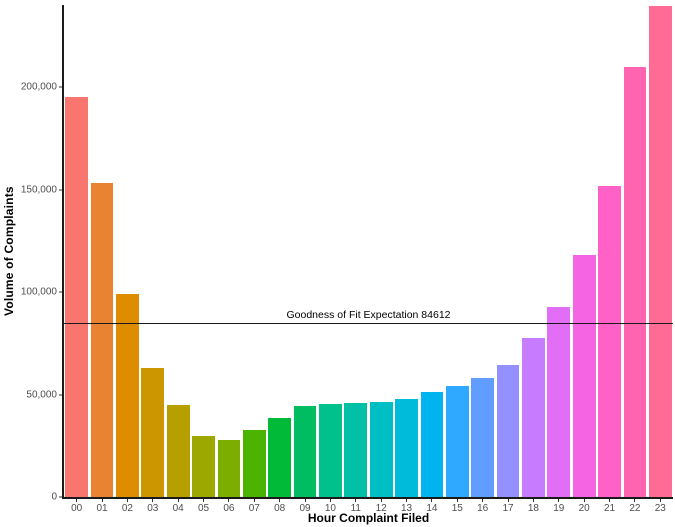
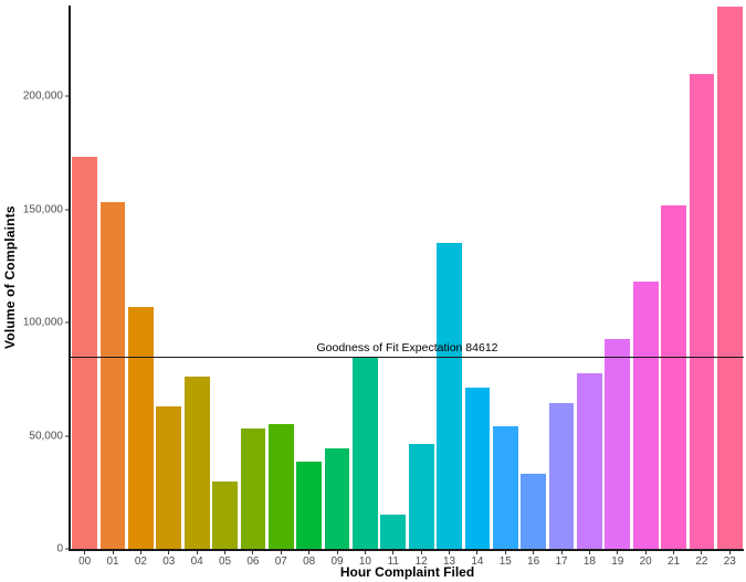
00: 195000 -> 173000
02: 99000 -> 107000
04: 45000 -> 76000
06: 28000 -> 53000
07: 32000 -> 55000
10: 46000 -> 85000
11: 46000 -> 15000
13: 48000 -> 135000
14: 51000 -> 71000
16: 58000 -> 33000
